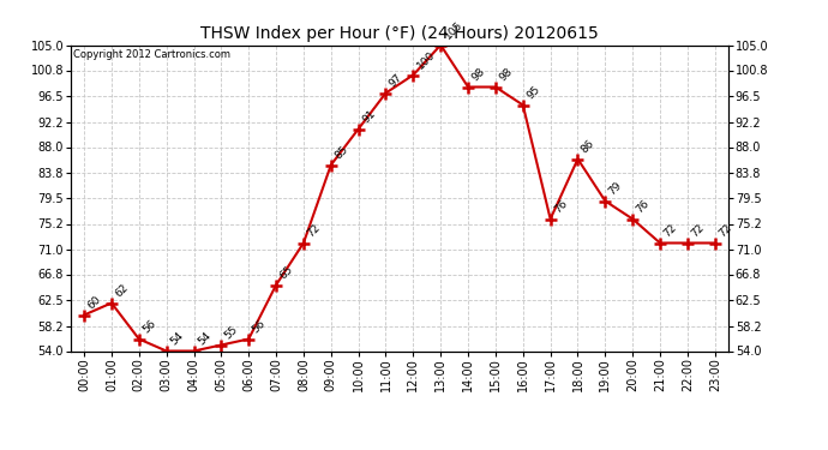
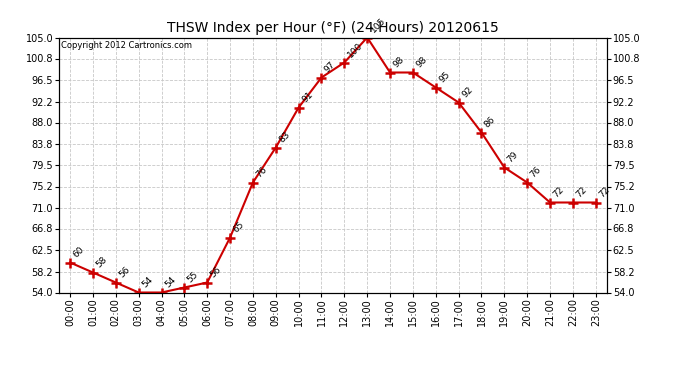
01:00: 62 -> 58
08:00: 72 -> 76
09:00: 85 -> 83
17:00: 76 -> 92
